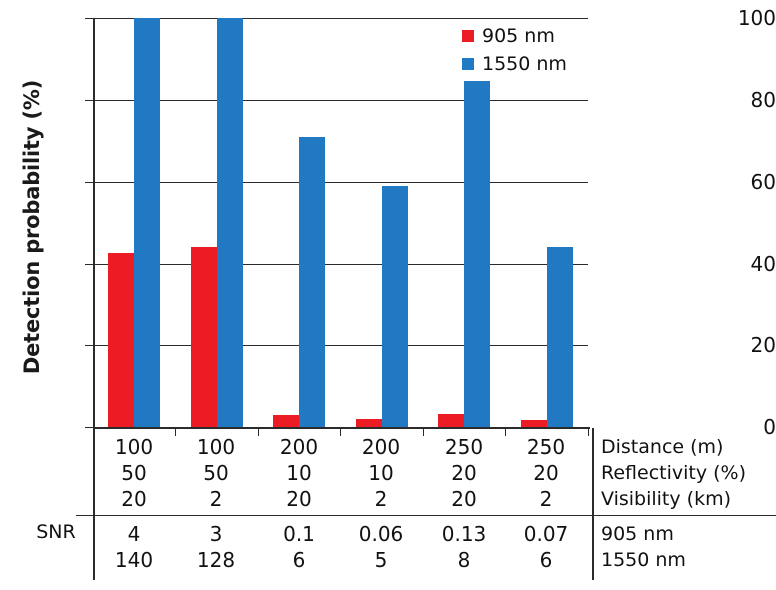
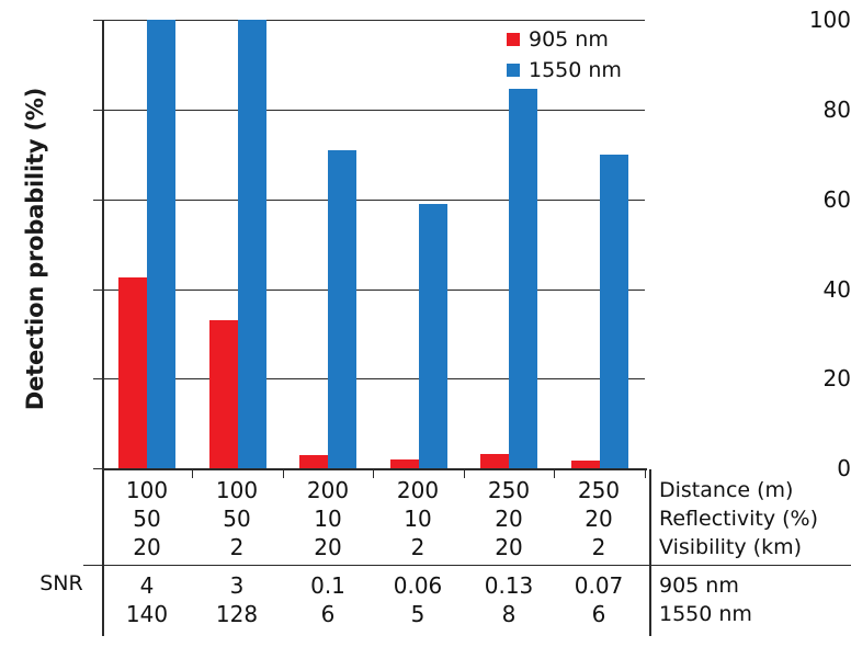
905 nm/2: 44 -> 33
1550 nm/6: 44 -> 70
